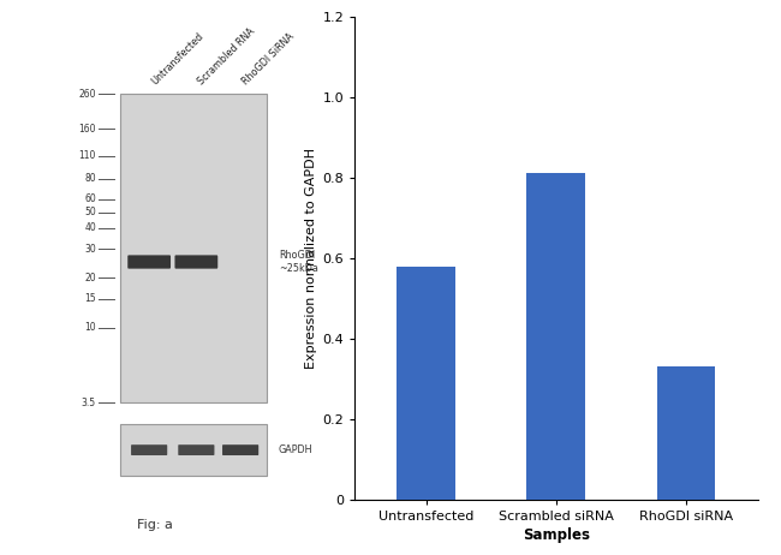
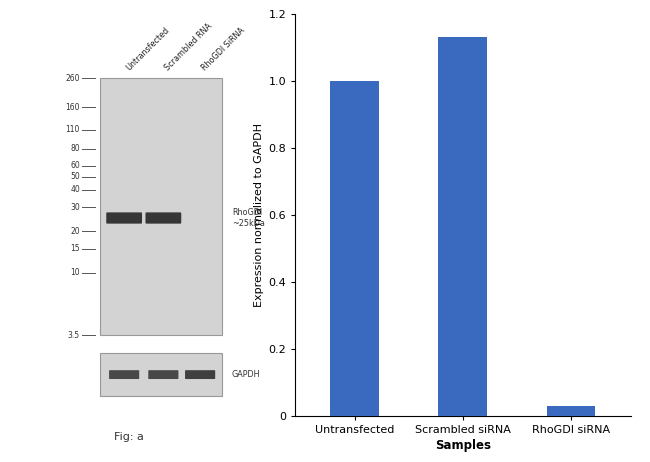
Untransfected: 0.58 -> 1.00
Scrambled siRNA: 0.81 -> 1.13
RhoGDI siRNA: 0.33 -> 0.03
